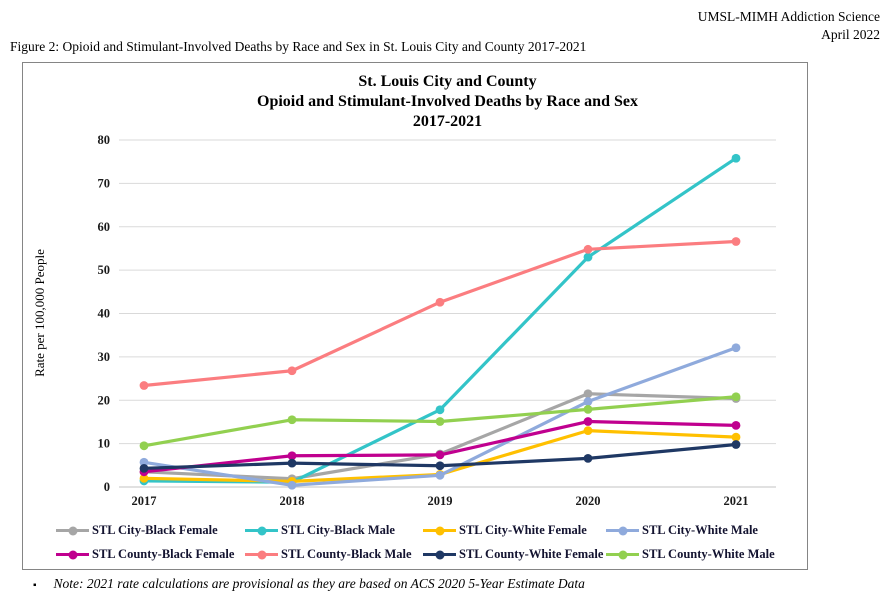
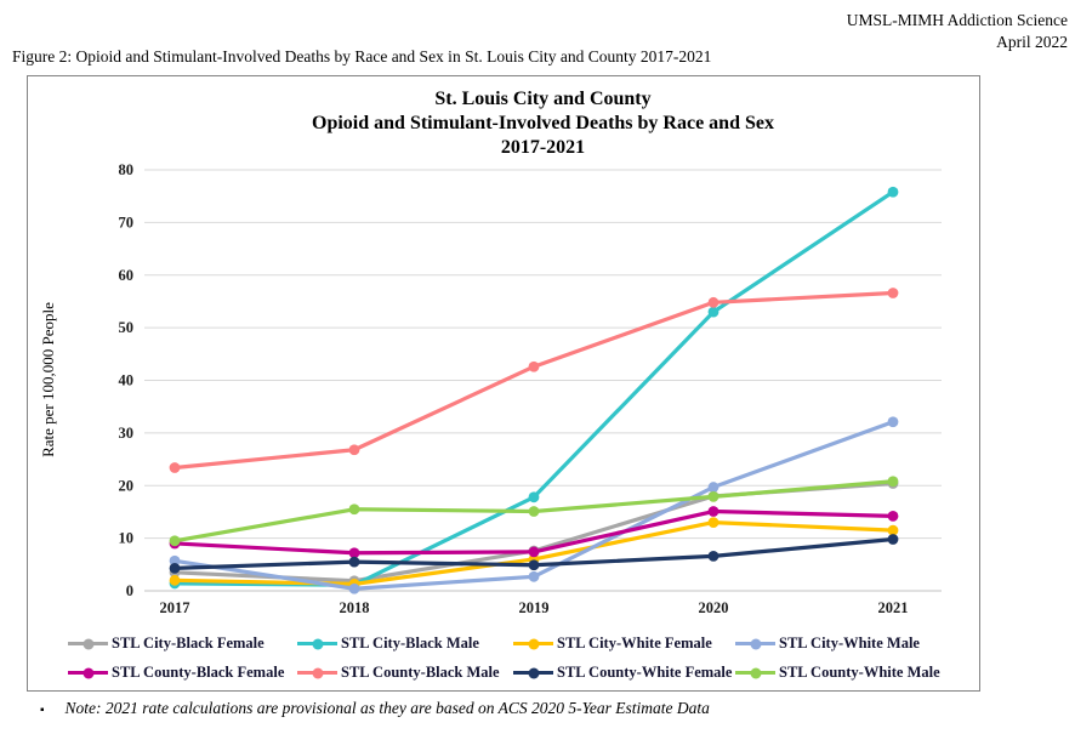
STL County-Black Female/2017: 4 -> 9
STL City-White Female/2019: 3 -> 6
STL City-Black Female/2020: 22 -> 18
